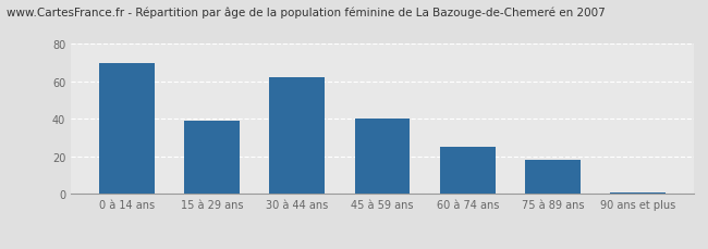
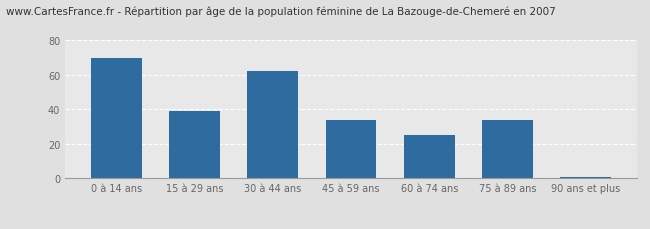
45 à 59 ans: 40 -> 34
75 à 89 ans: 18 -> 34
